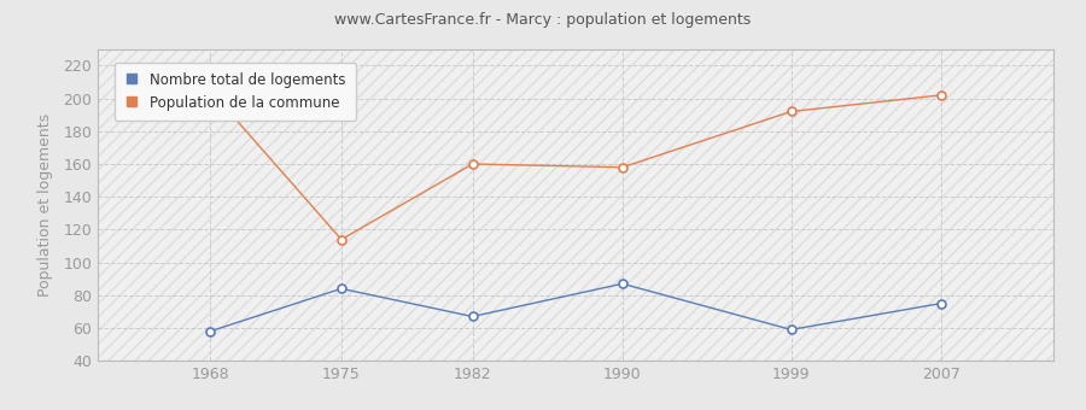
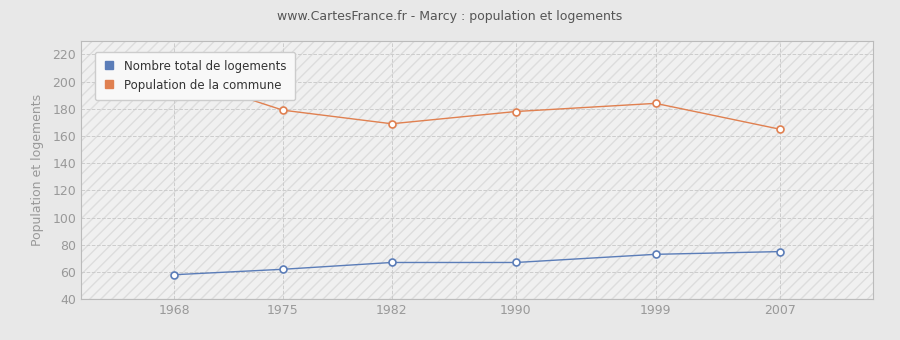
Nombre total de logements/1975: 84 -> 62
Population de la commune/1975: 114 -> 179
Population de la commune/1982: 160 -> 169
Nombre total de logements/1990: 87 -> 67
Population de la commune/1990: 158 -> 178
Nombre total de logements/1999: 59 -> 73
Population de la commune/1999: 192 -> 184
Population de la commune/2007: 202 -> 165
